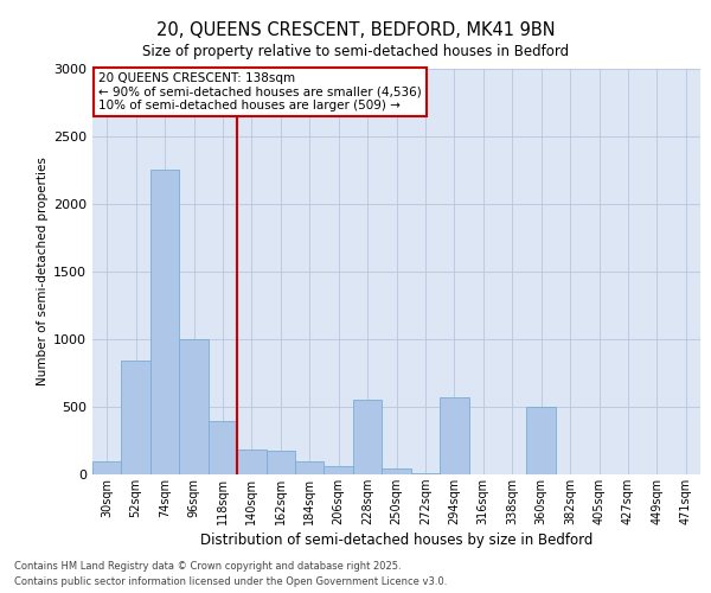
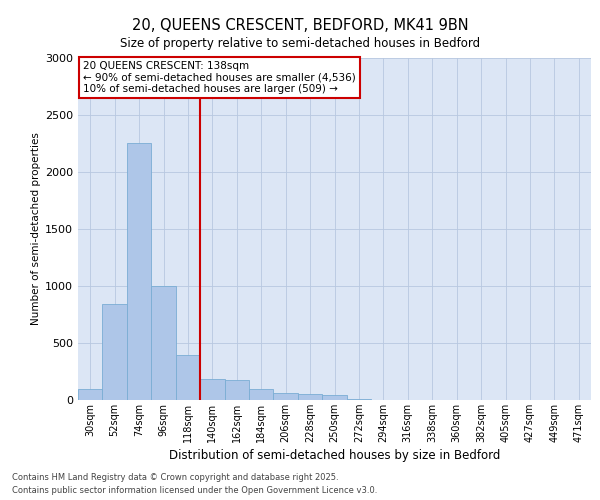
228sqm: 550 -> 60
294sqm: 570 -> 0
360sqm: 500 -> 0
